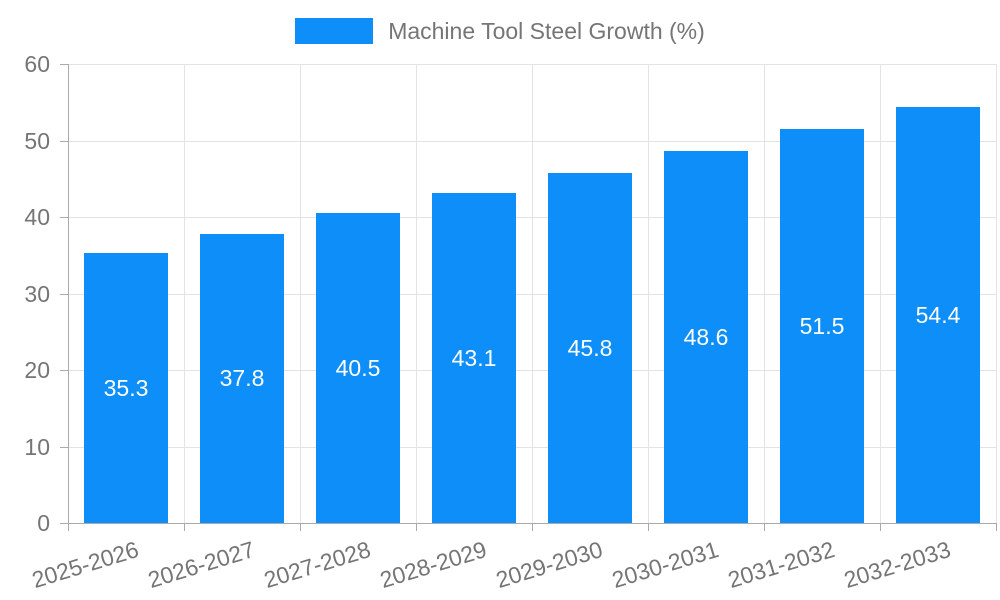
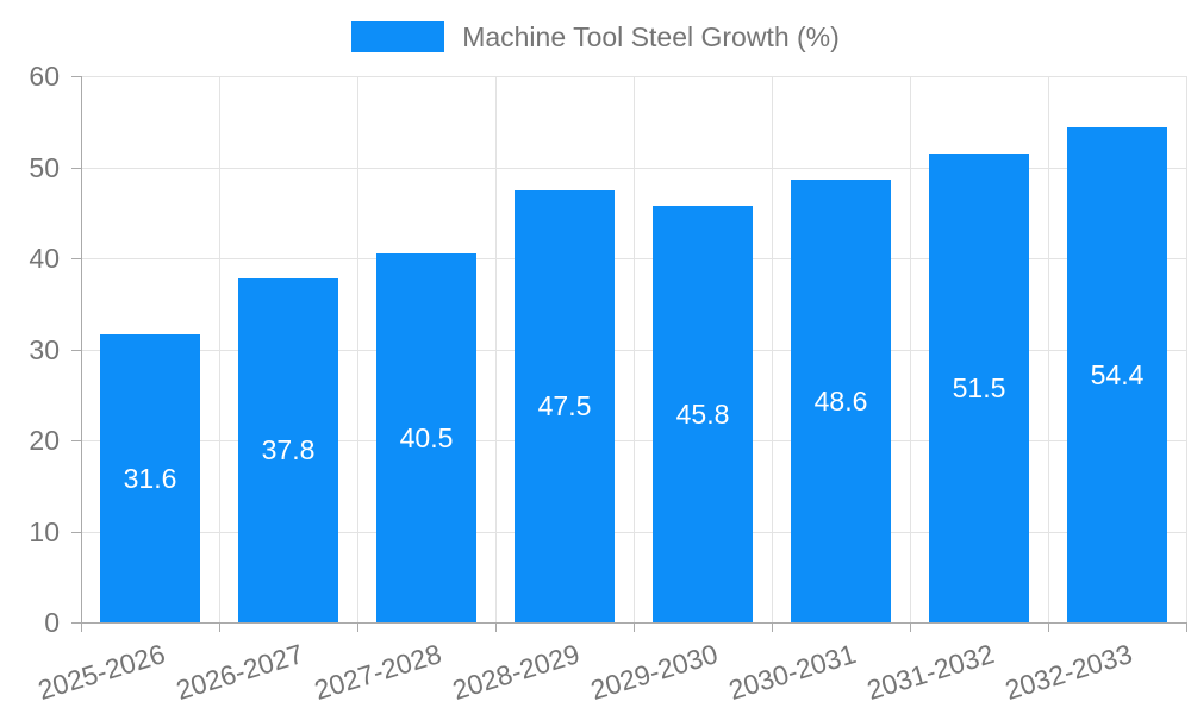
2025-2026: 35.3 -> 31.6
2028-2029: 43.1 -> 47.5
